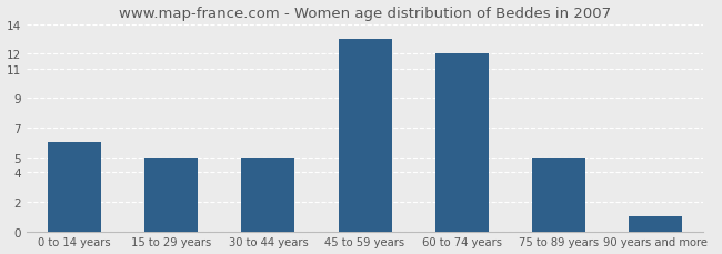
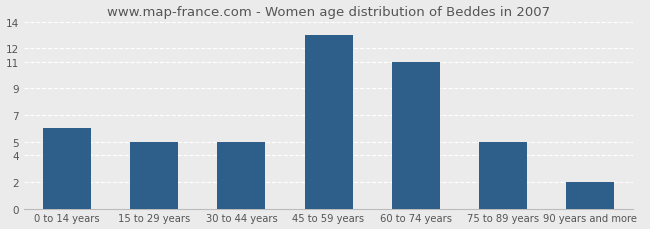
60 to 74 years: 12 -> 11
90 years and more: 1 -> 2
